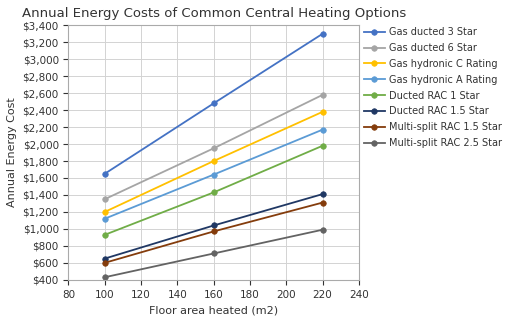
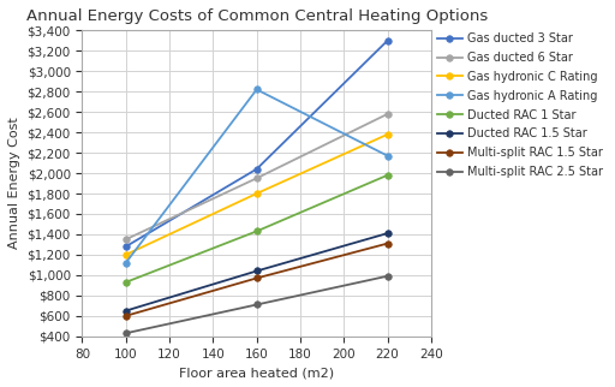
Gas ducted 3 Star/100: $1,650 -> $1,280
Gas ducted 3 Star/160: $2,480 -> $2,040
Gas hydronic A Rating/160: $1,640 -> $2,820
